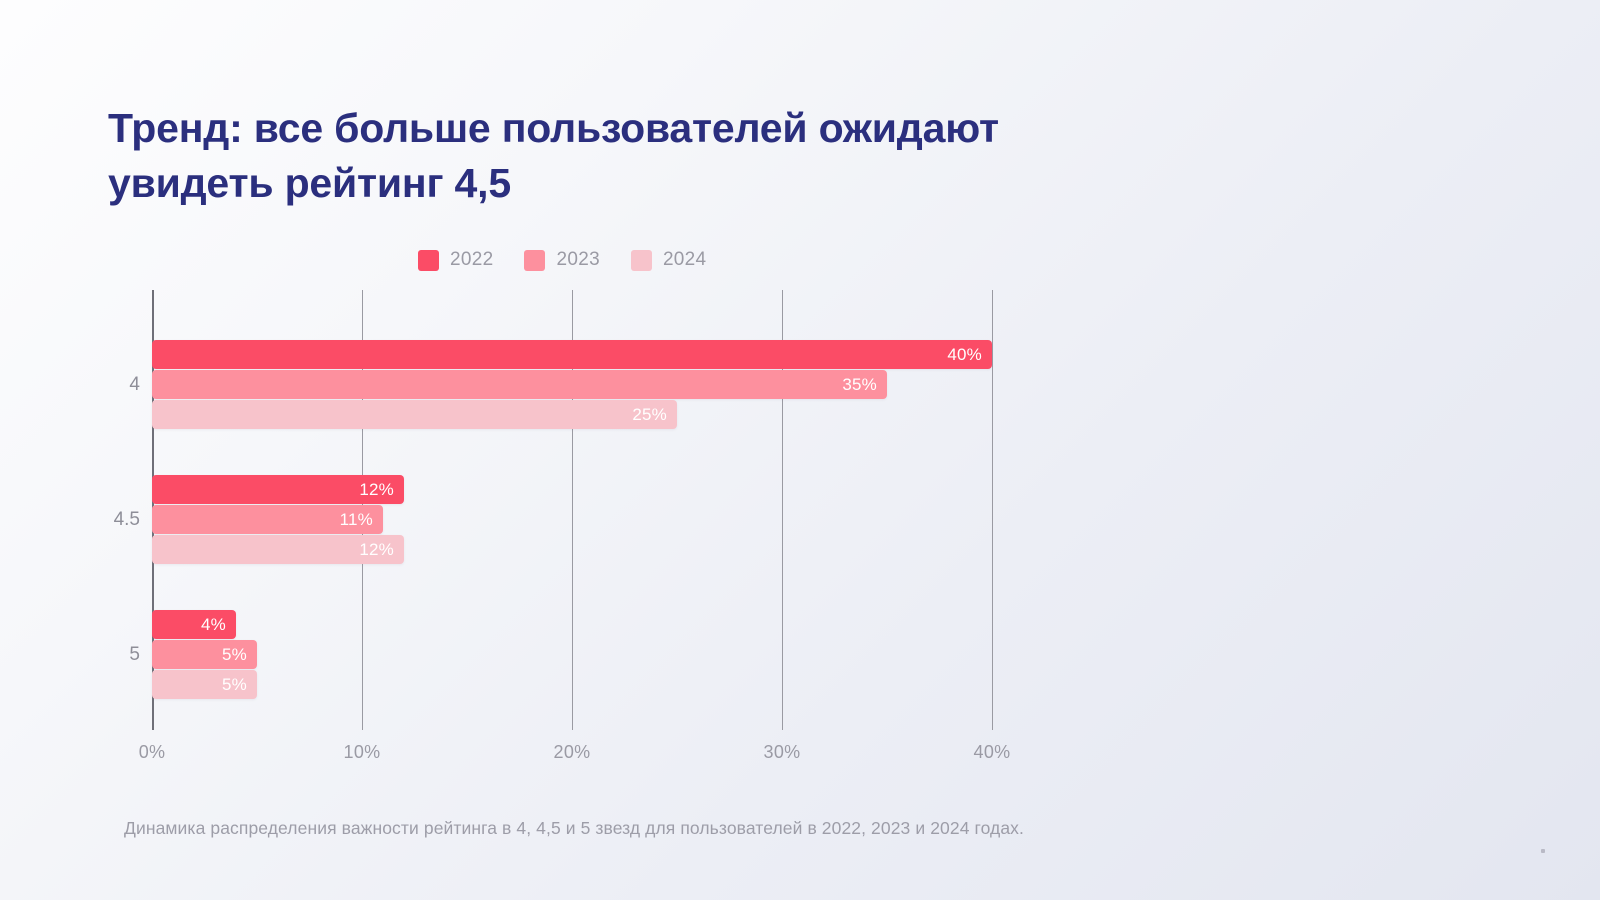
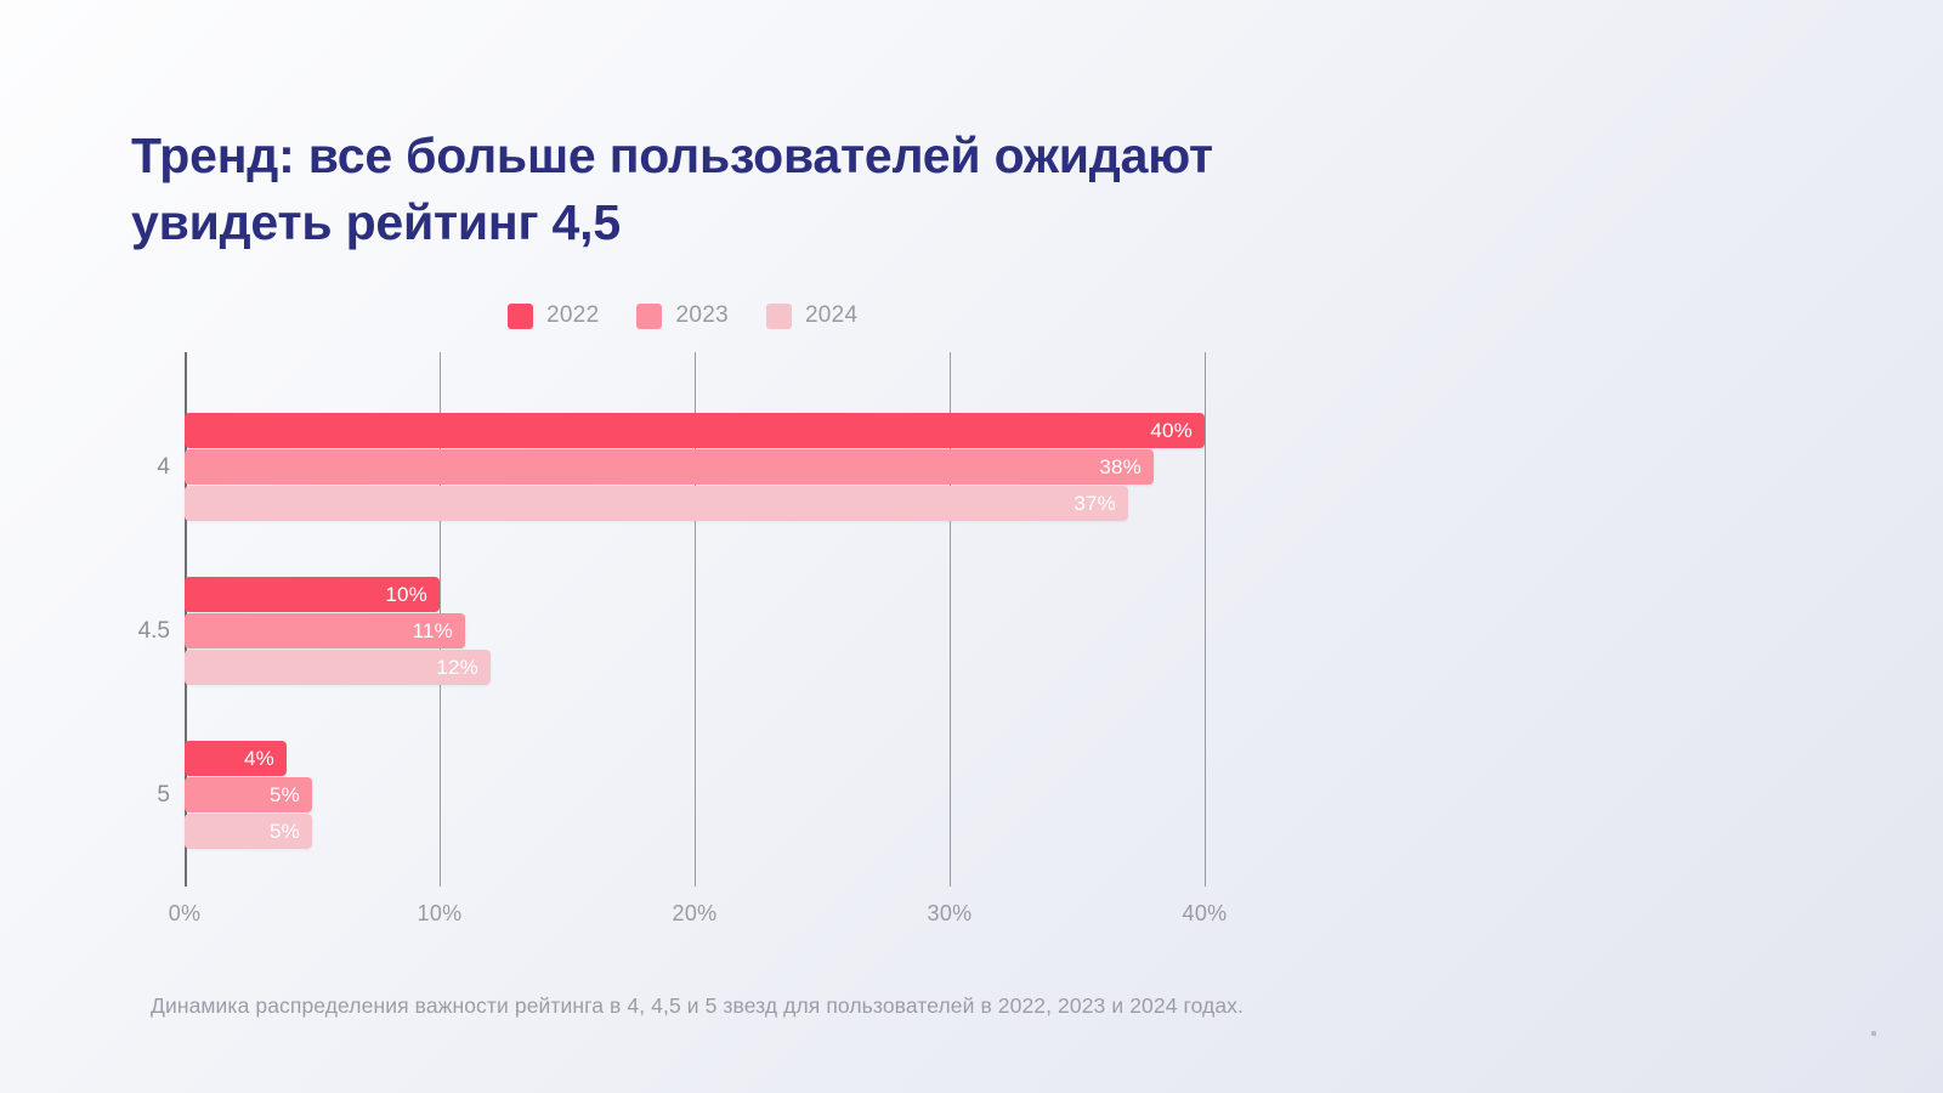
2023/4: 35% -> 38%
2024/4: 25% -> 37%
2022/4.5: 12% -> 10%
